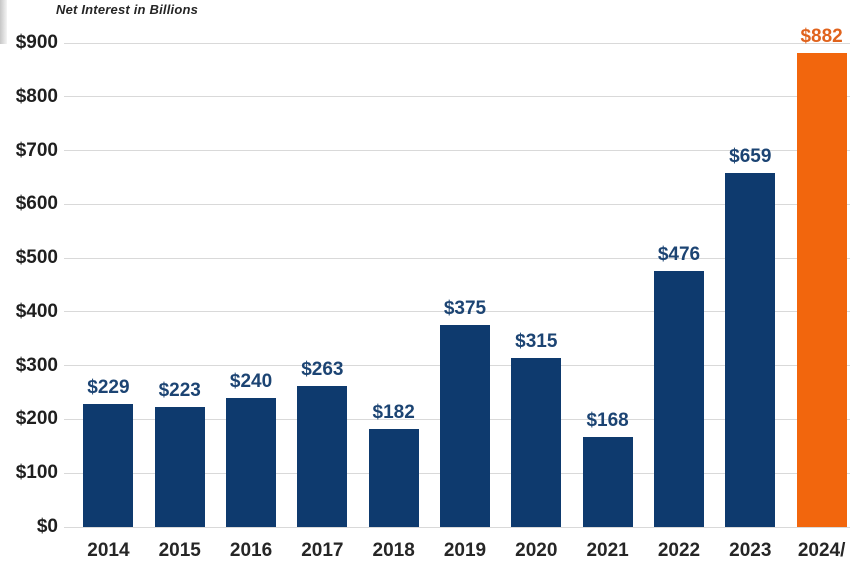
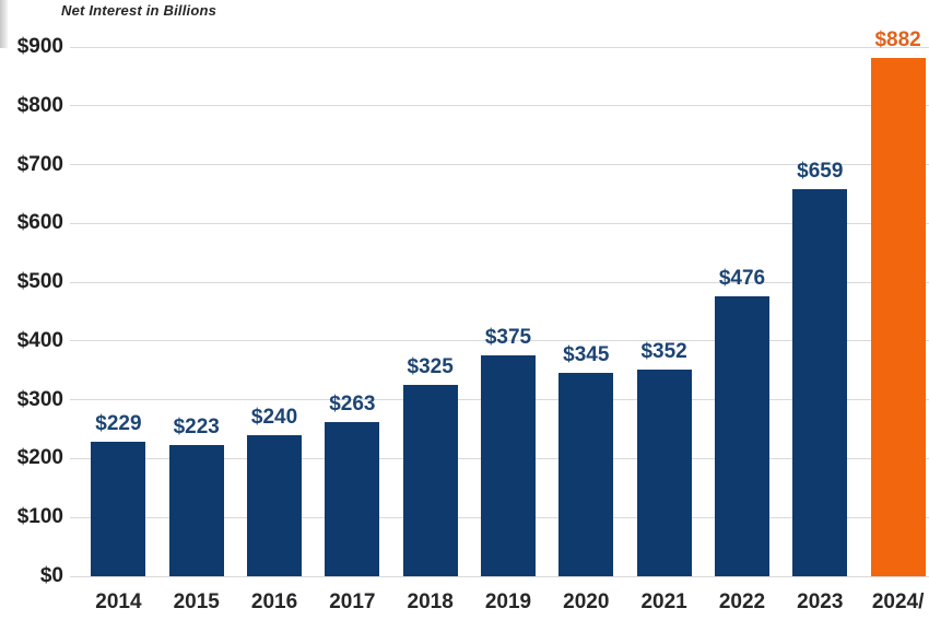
2018: $182 -> $325
2020: $315 -> $345
2021: $168 -> $352
